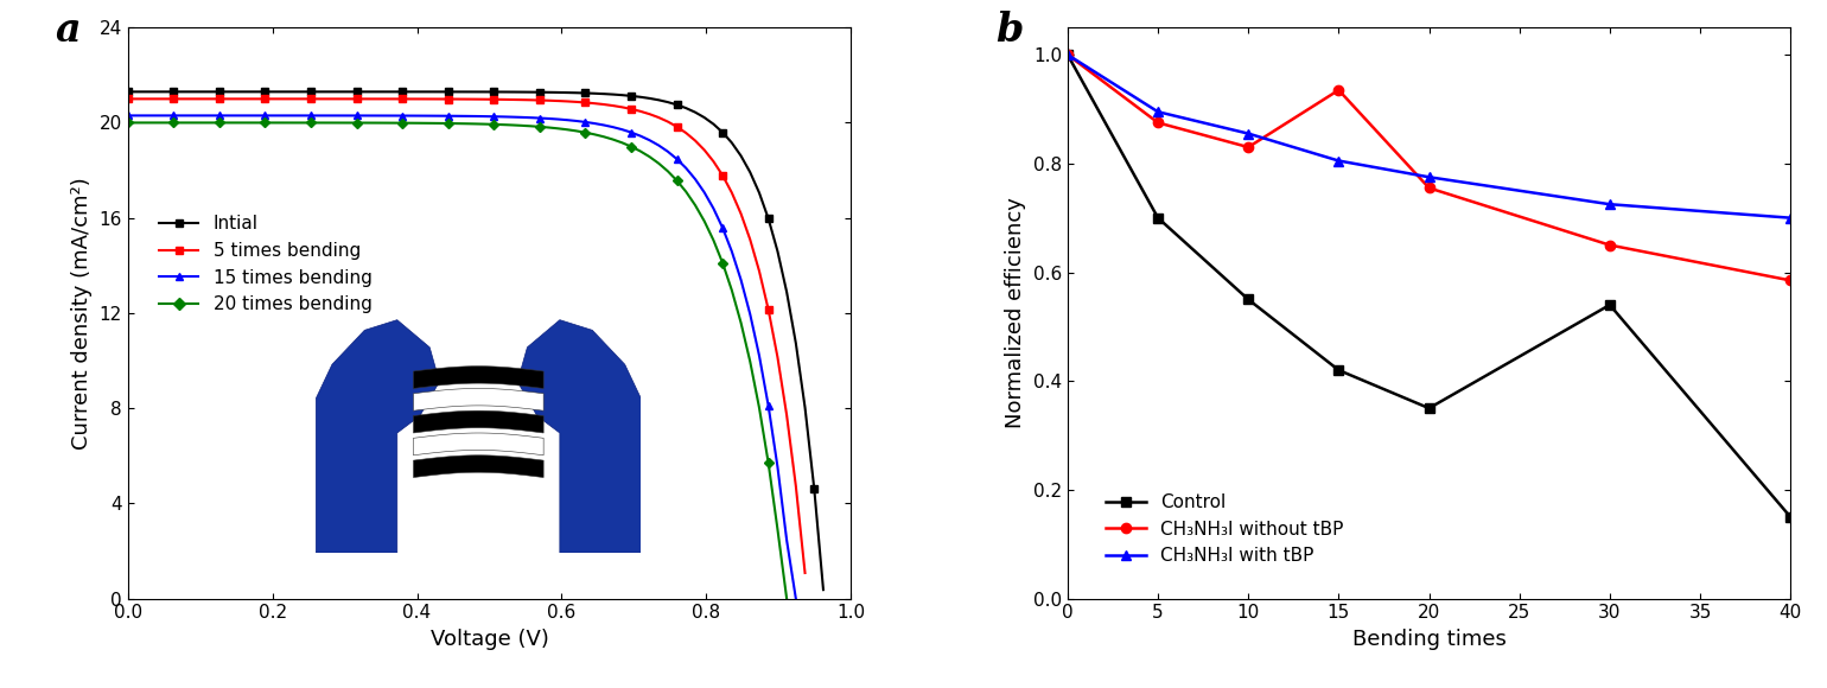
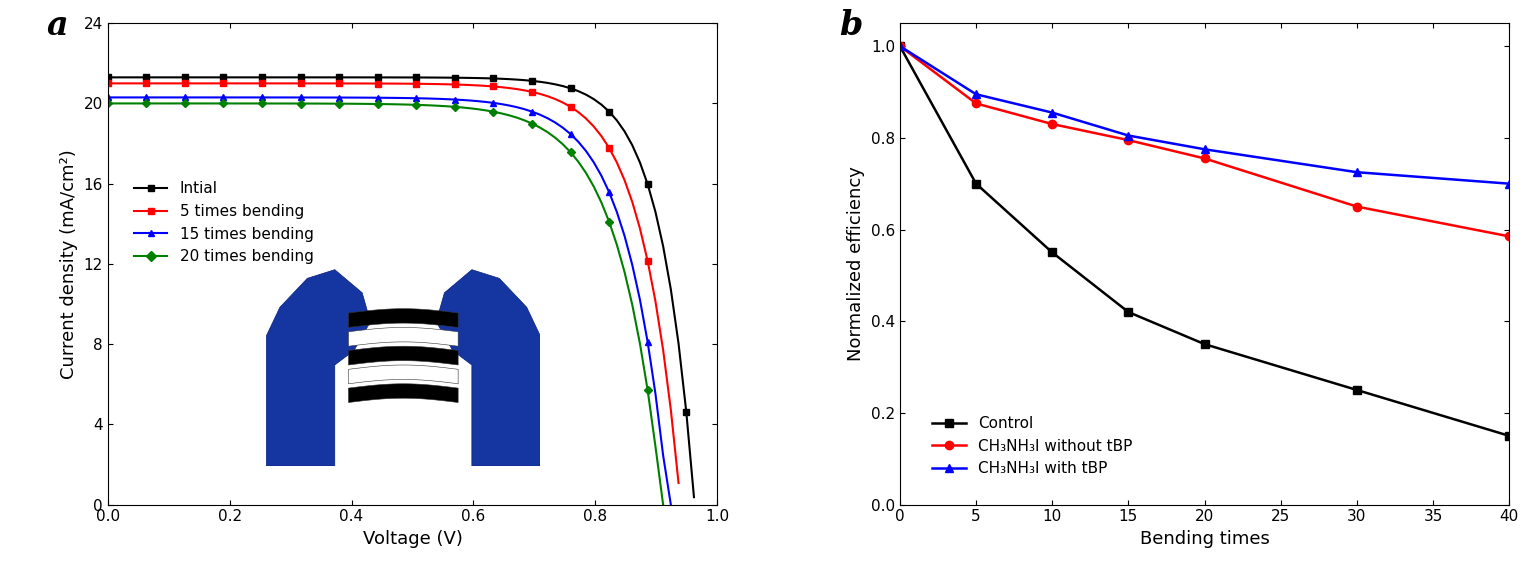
CH₃NH₃I without tBP/15: 0.935 -> 0.795
Control/30: 0.54 -> 0.25
